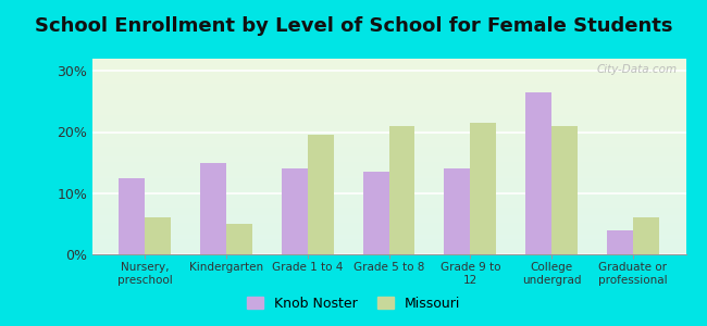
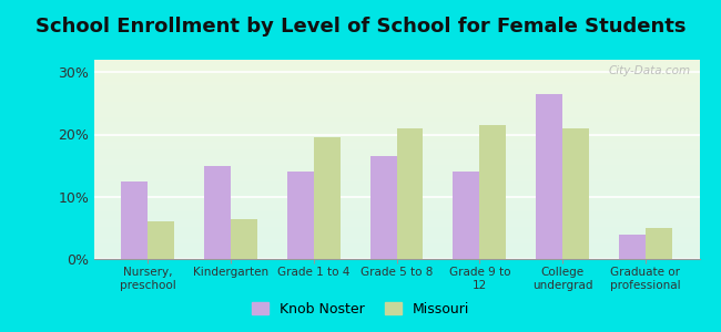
Missouri/Kindergarten: 5.0% -> 6.4%
Knob Noster/Grade 5 to 8: 13.5% -> 16.6%
Missouri/Graduate or professional: 6.0% -> 5.0%
